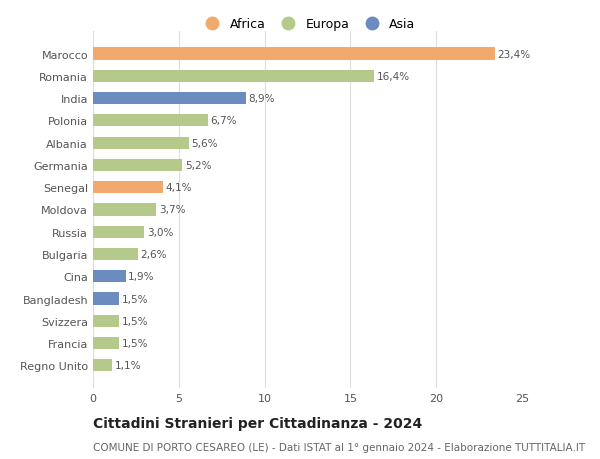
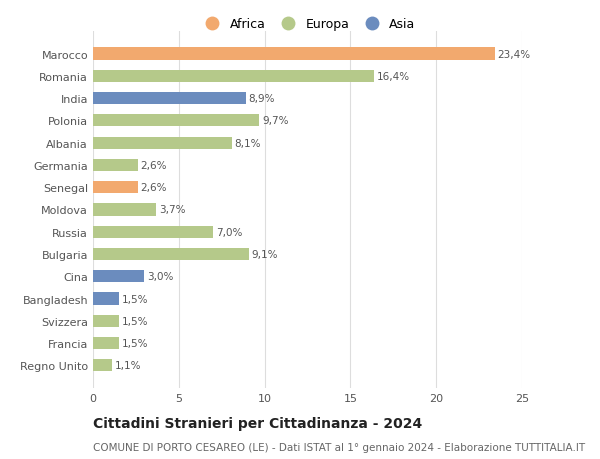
Polonia: 6,7% -> 9,7%
Albania: 5,6% -> 8,1%
Germania: 5,2% -> 2,6%
Senegal: 4,1% -> 2,6%
Russia: 3,0% -> 7,0%
Bulgaria: 2,6% -> 9,1%
Cina: 1,9% -> 3,0%
